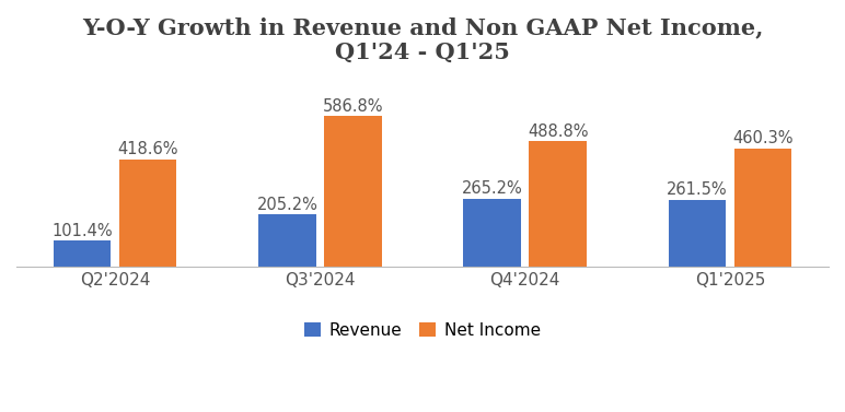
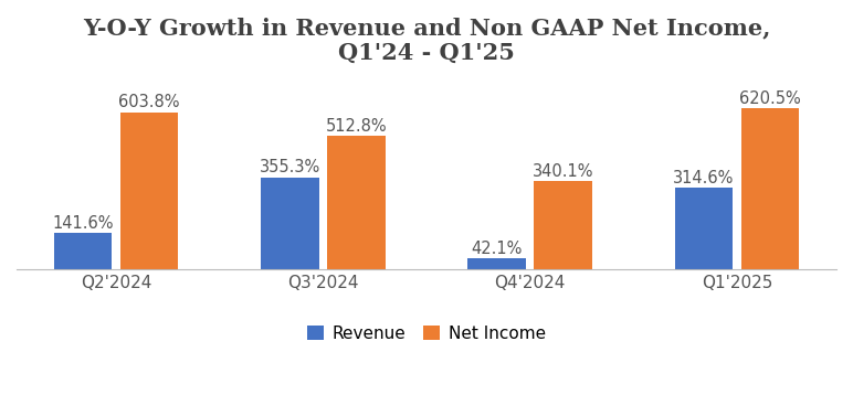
Revenue/Q2'2024: 101.4% -> 141.6%
Net Income/Q2'2024: 418.6% -> 603.8%
Revenue/Q3'2024: 205.2% -> 355.3%
Net Income/Q3'2024: 586.8% -> 512.8%
Revenue/Q4'2024: 265.2% -> 42.1%
Net Income/Q4'2024: 488.8% -> 340.1%
Revenue/Q1'2025: 261.5% -> 314.6%
Net Income/Q1'2025: 460.3% -> 620.5%
